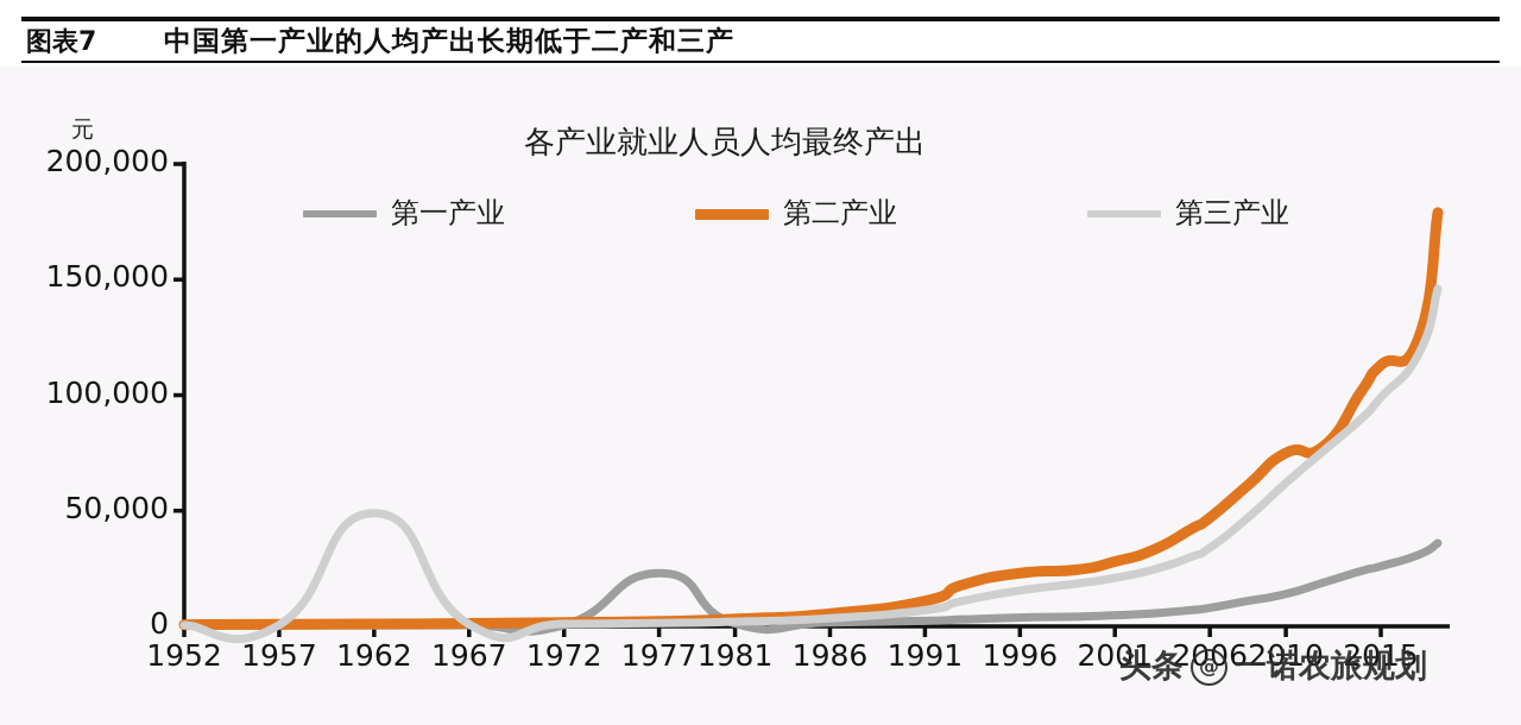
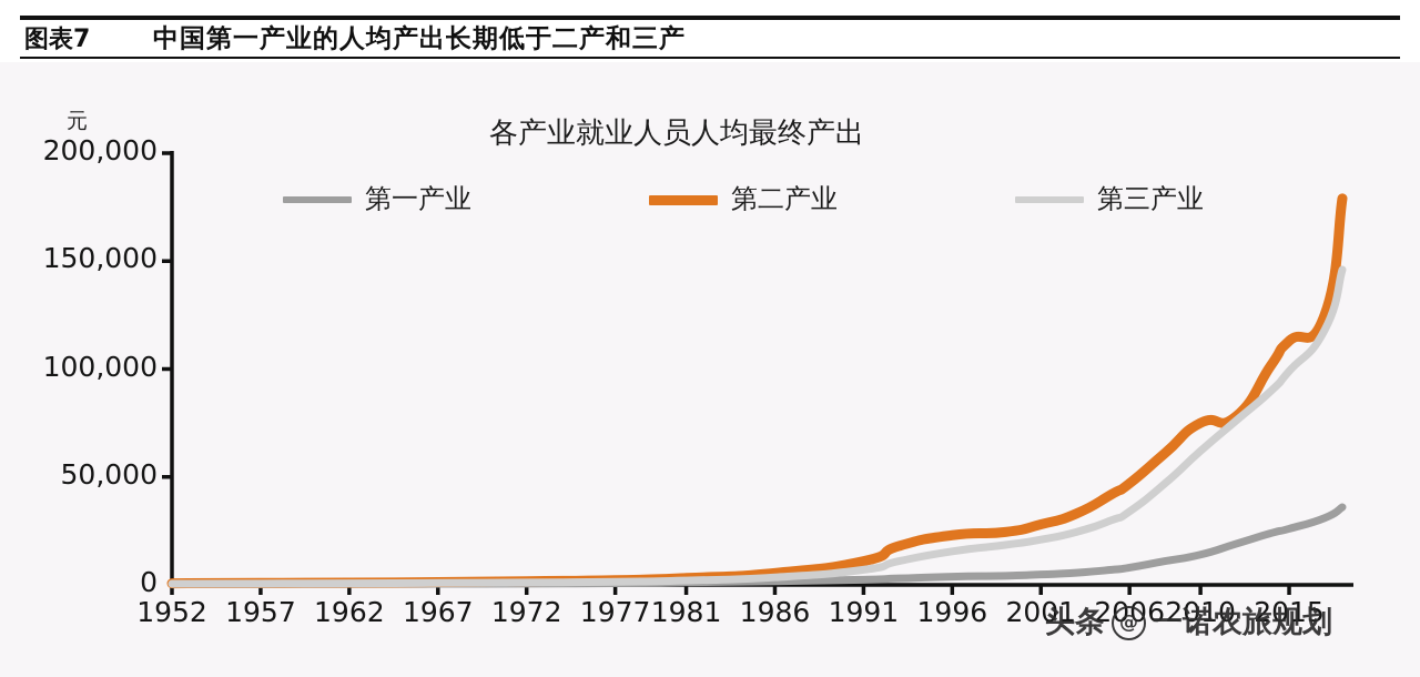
第三产业/1962: 49000 -> 1000
第一产业/1977: 23000 -> 1000
